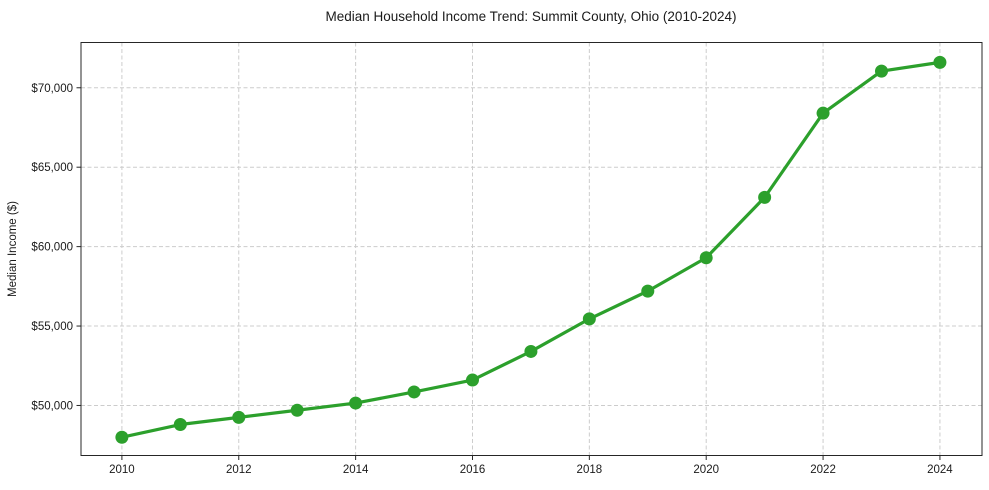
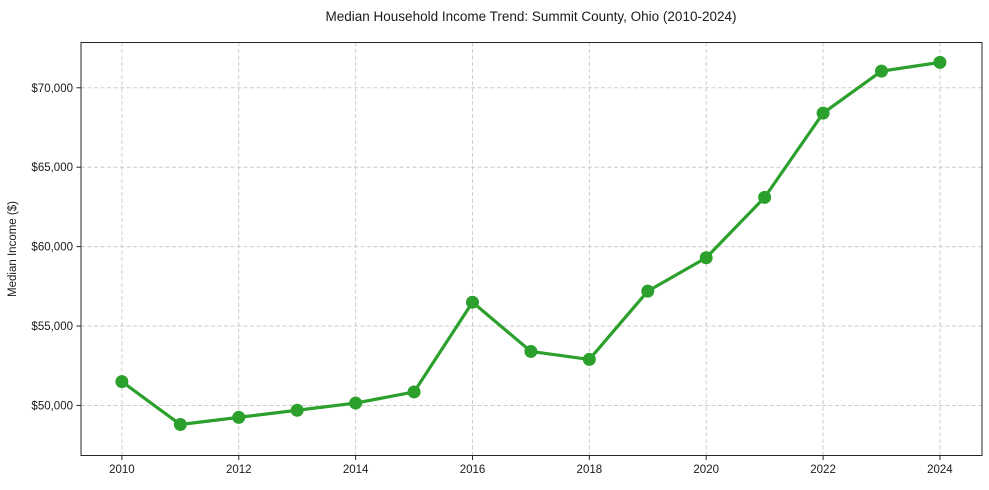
2010: $48000 -> $51500
2016: $51600 -> $56500
2018: $55400 -> $52900
